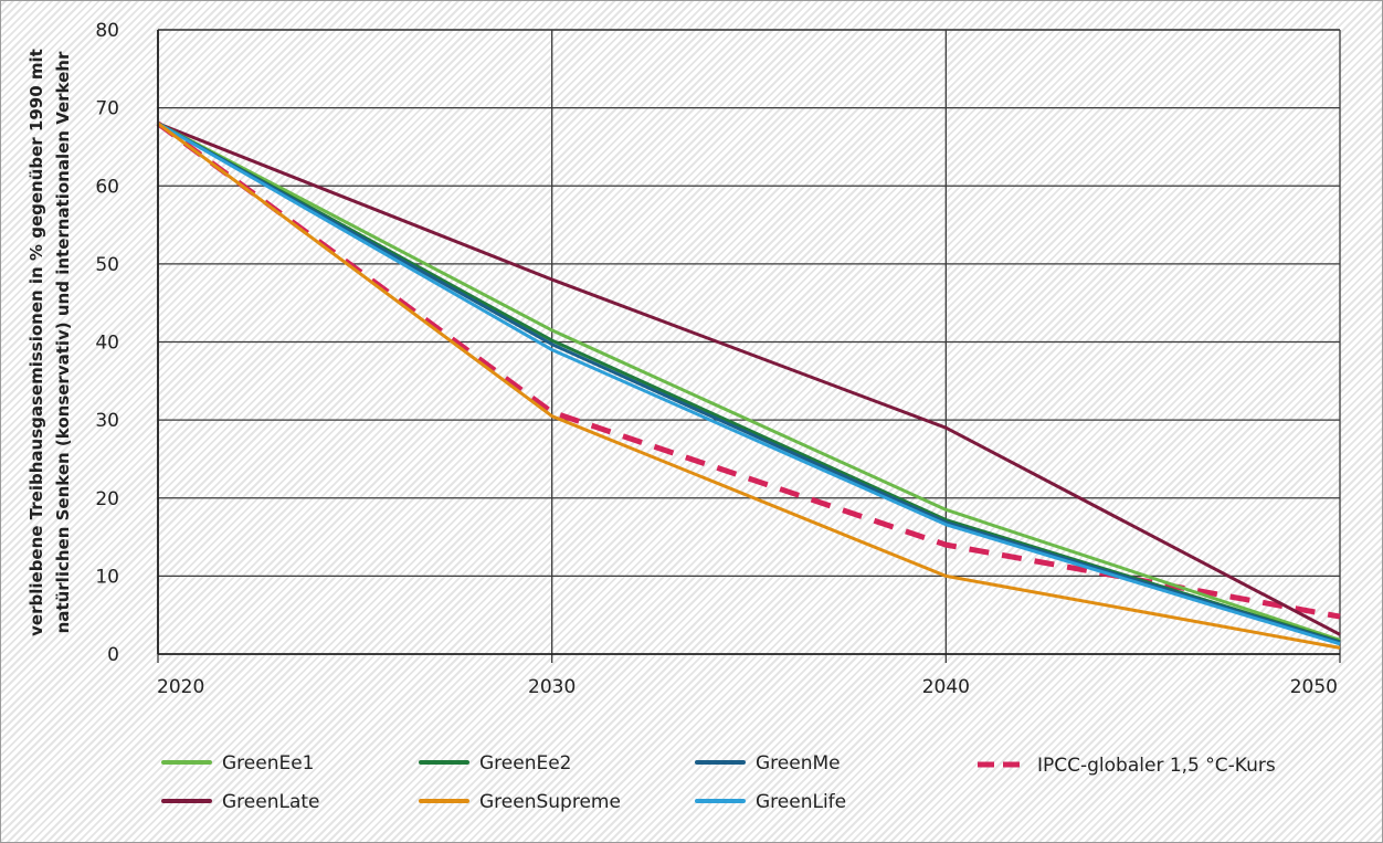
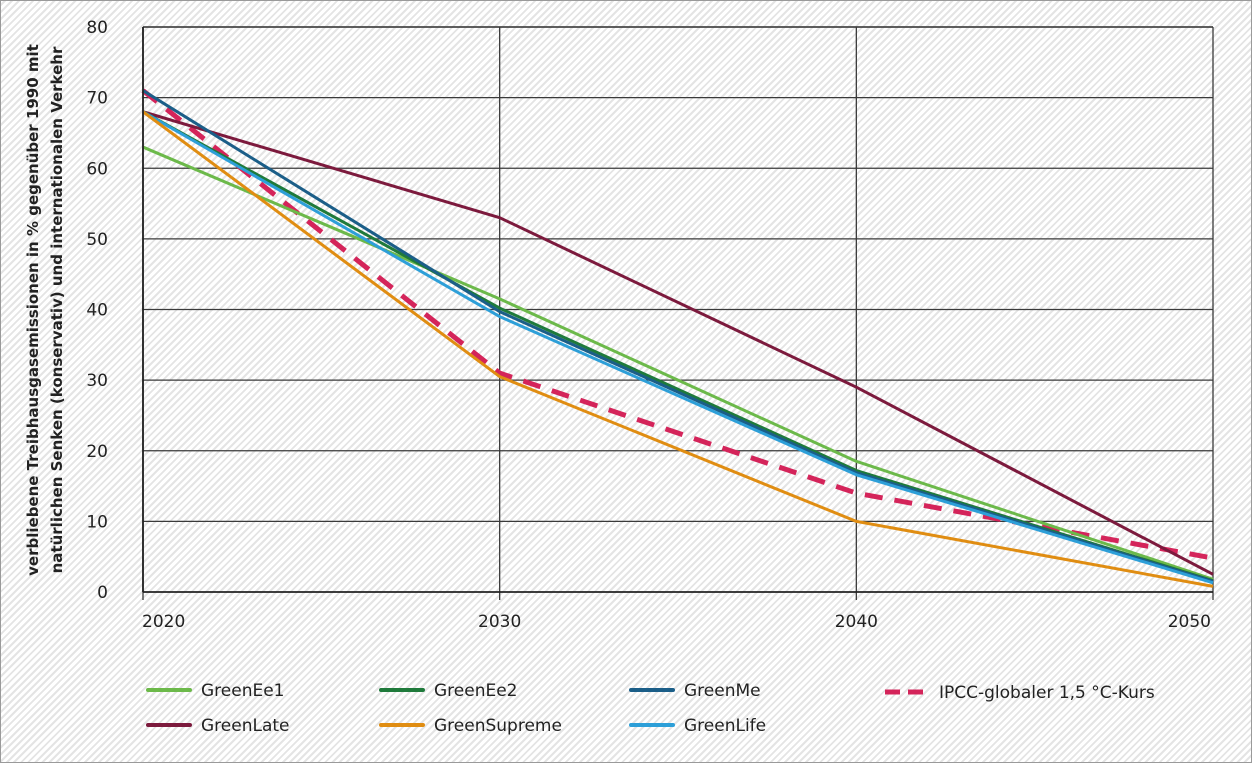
GreenEe1/2020: 68 -> 63
GreenMe/2020: 68 -> 71
IPCC-globaler 1,5 °C-Kurs/2020: 68 -> 71
GreenLate/2030: 48 -> 53
